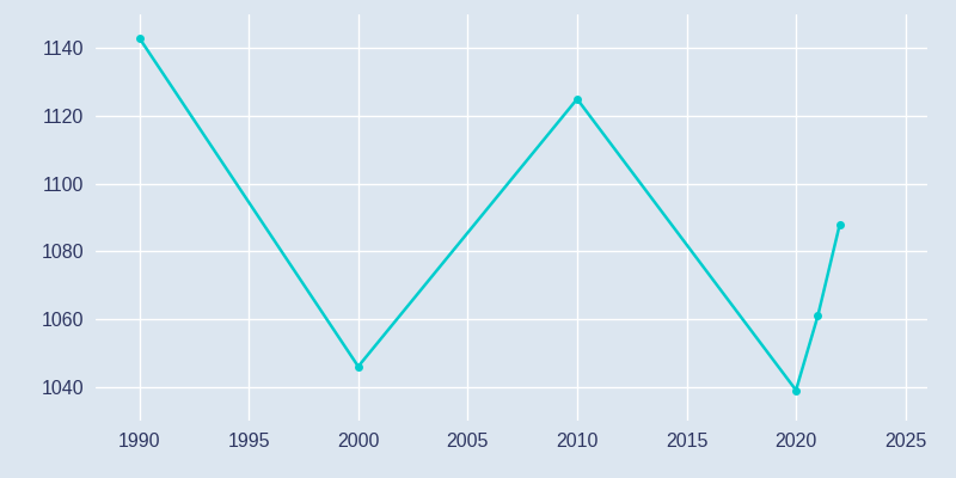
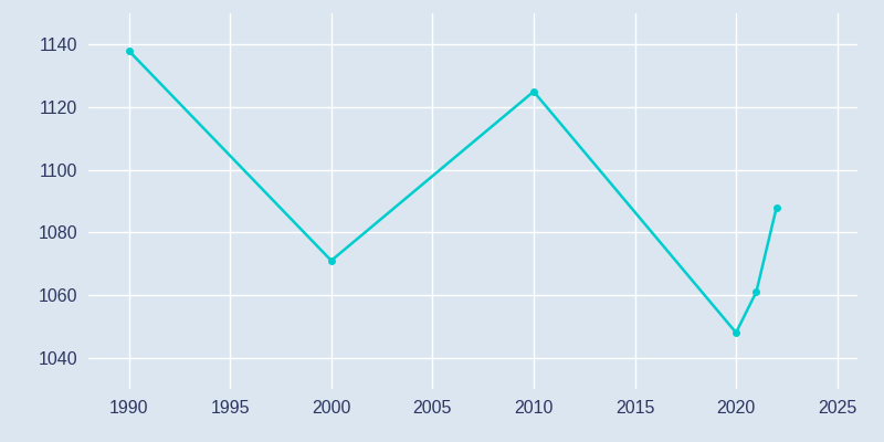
1990: 1143 -> 1138
2000: 1046 -> 1071
2020: 1039 -> 1048
